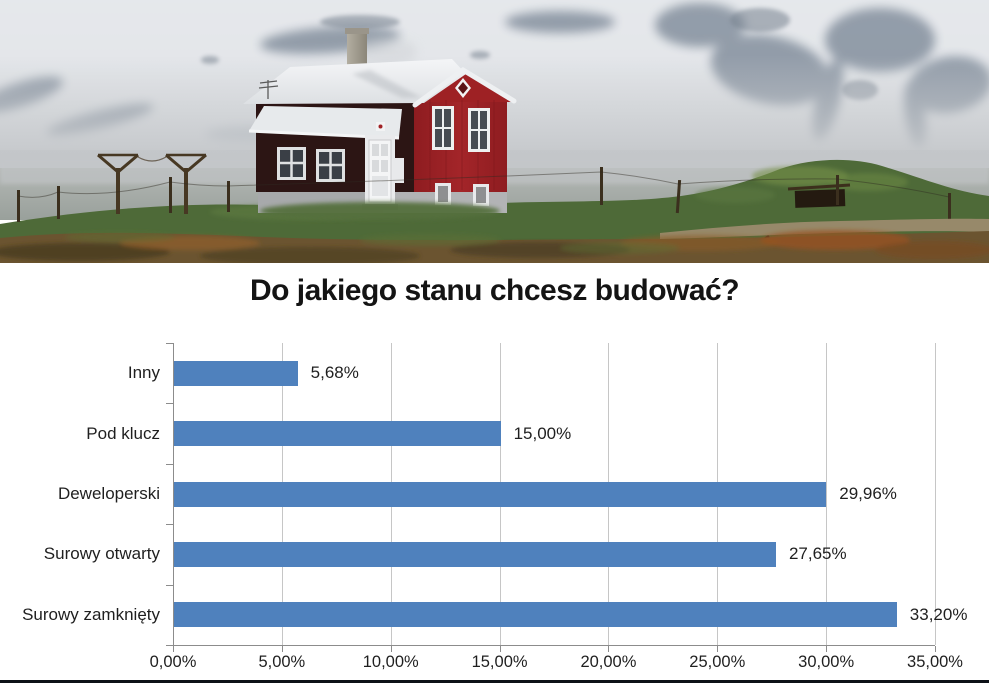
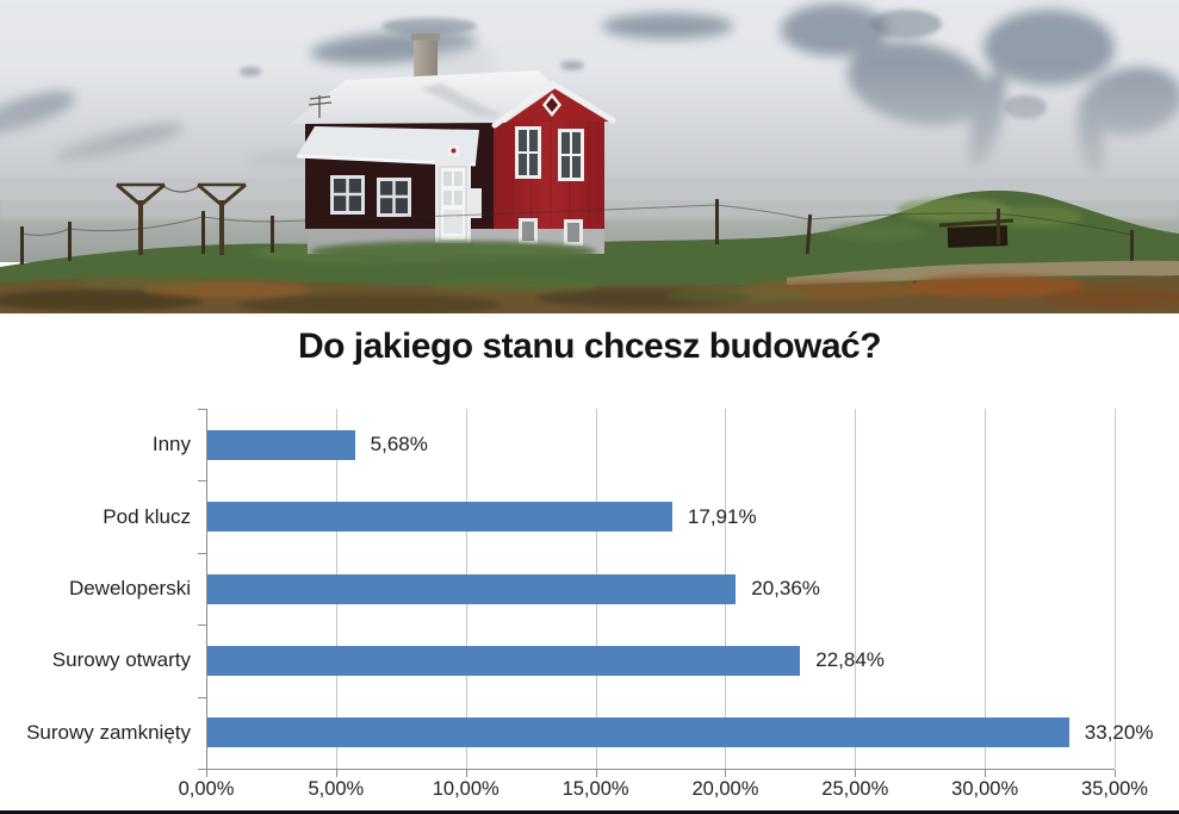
Pod klucz: 15,00% -> 17,91%
Deweloperski: 29,96% -> 20,36%
Surowy otwarty: 27,65% -> 22,84%
